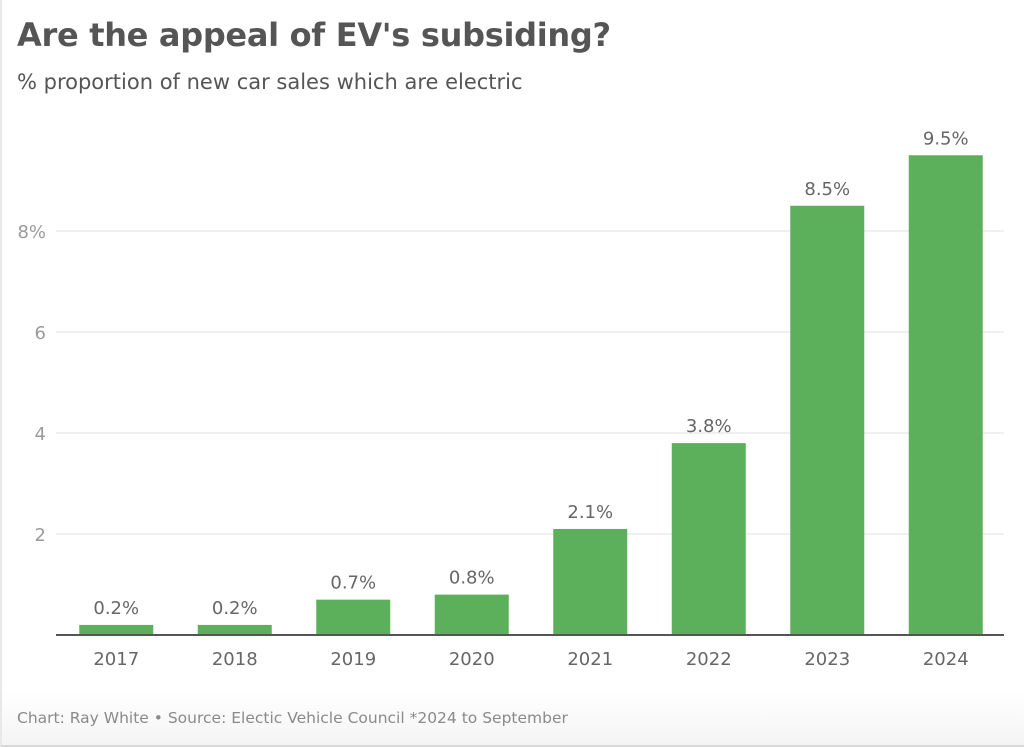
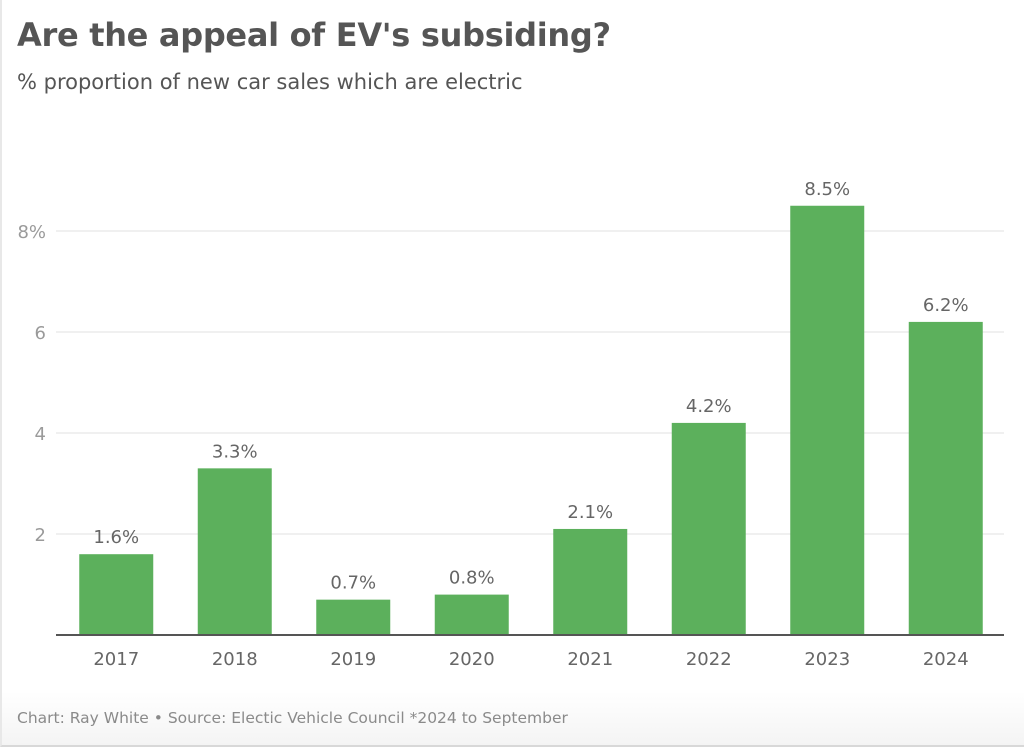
2017: 0.2% -> 1.6%
2018: 0.2% -> 3.3%
2022: 3.8% -> 4.2%
2024: 9.5% -> 6.2%
